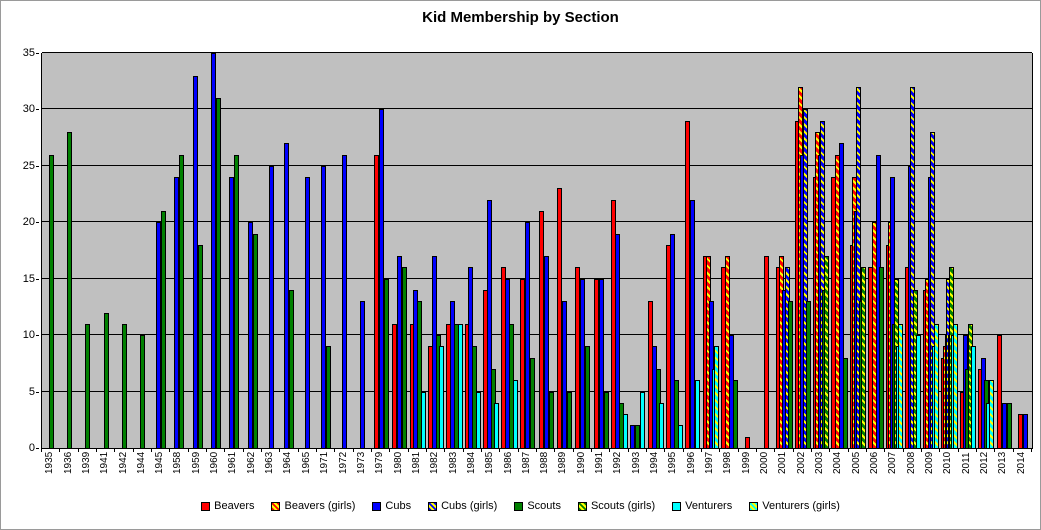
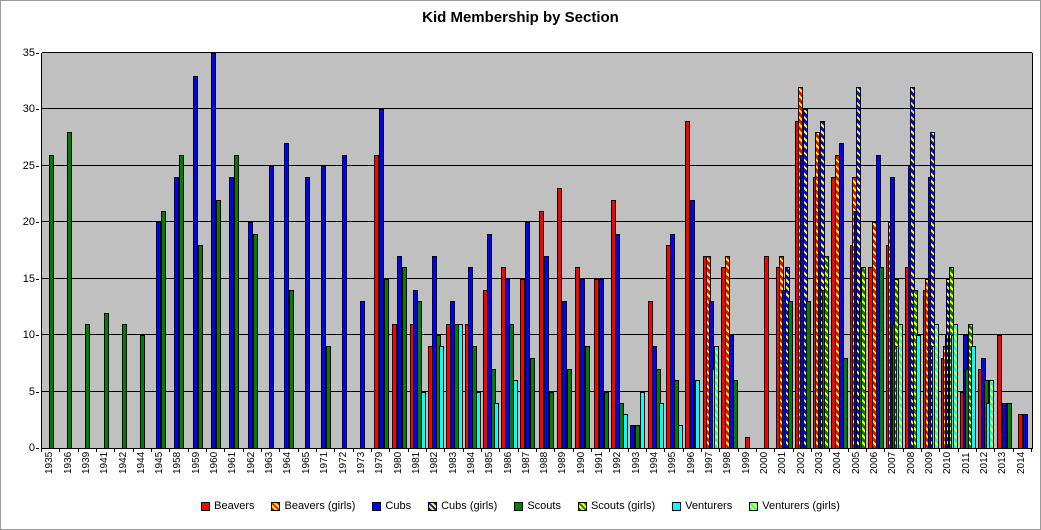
Scouts/1960: 31 -> 22
Cubs/1985: 22 -> 19
Scouts/1989: 5 -> 7
